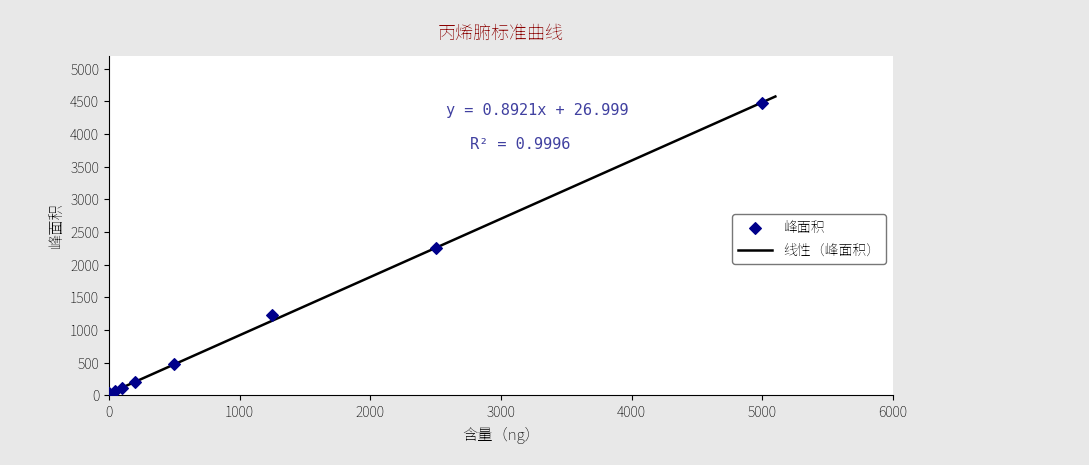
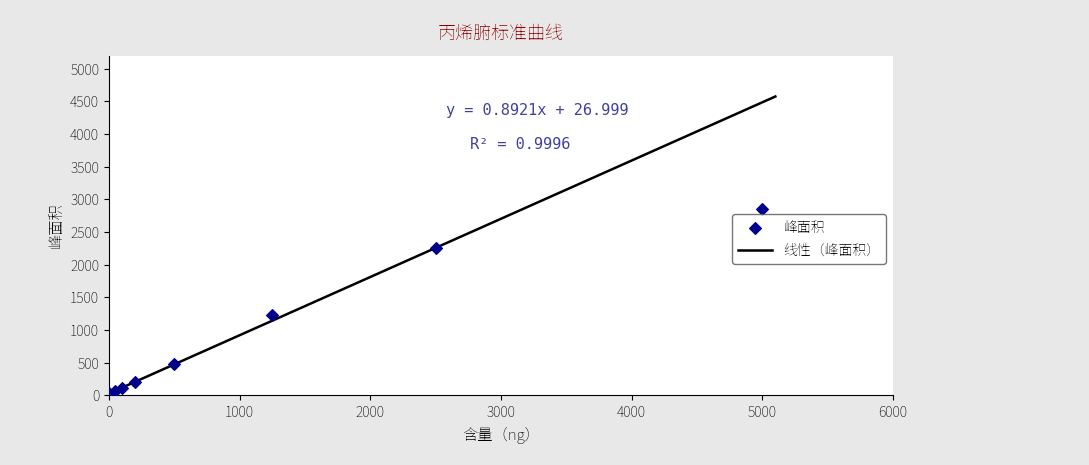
峰面积/5000: 4480 -> 2860
